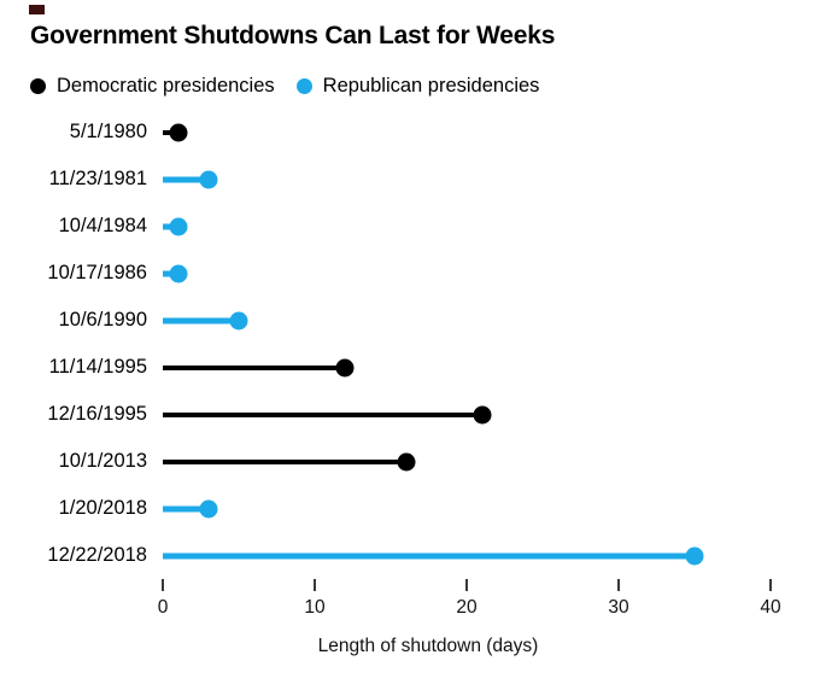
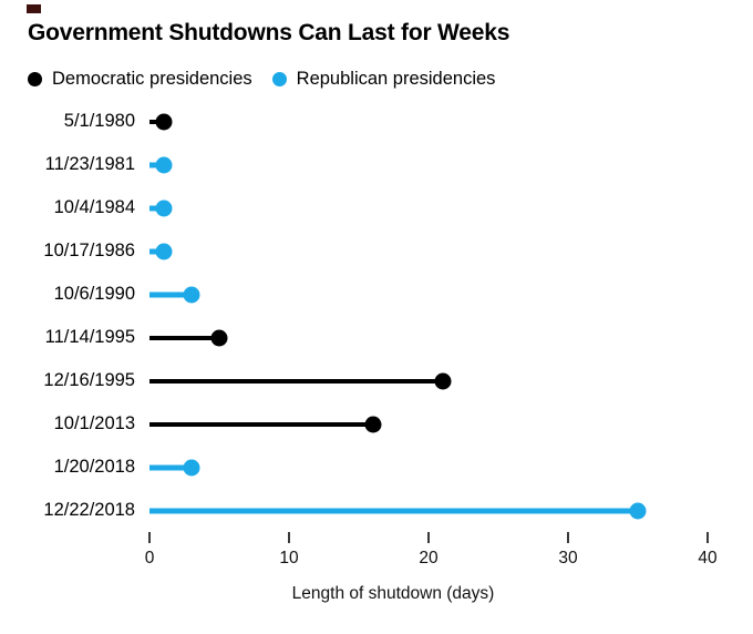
11/23/1981: 3 -> 1
10/6/1990: 5 -> 3
11/14/1995: 12 -> 5
